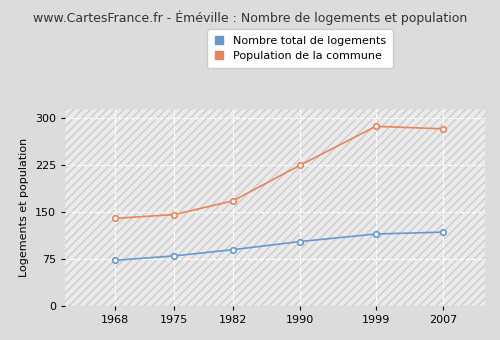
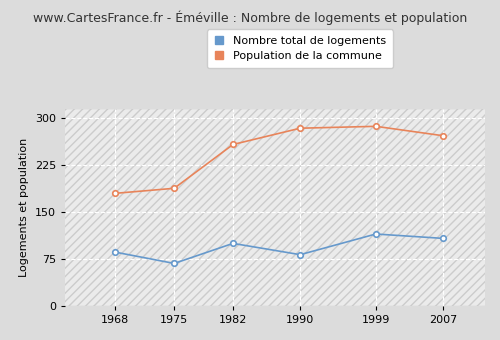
Nombre total de logements/1968: 73 -> 86
Population de la commune/1968: 140 -> 180
Nombre total de logements/1975: 80 -> 68
Population de la commune/1975: 146 -> 188
Nombre total de logements/1982: 90 -> 100
Population de la commune/1982: 168 -> 258
Nombre total de logements/1990: 103 -> 82
Population de la commune/1990: 225 -> 284
Nombre total de logements/2007: 118 -> 108
Population de la commune/2007: 283 -> 272
